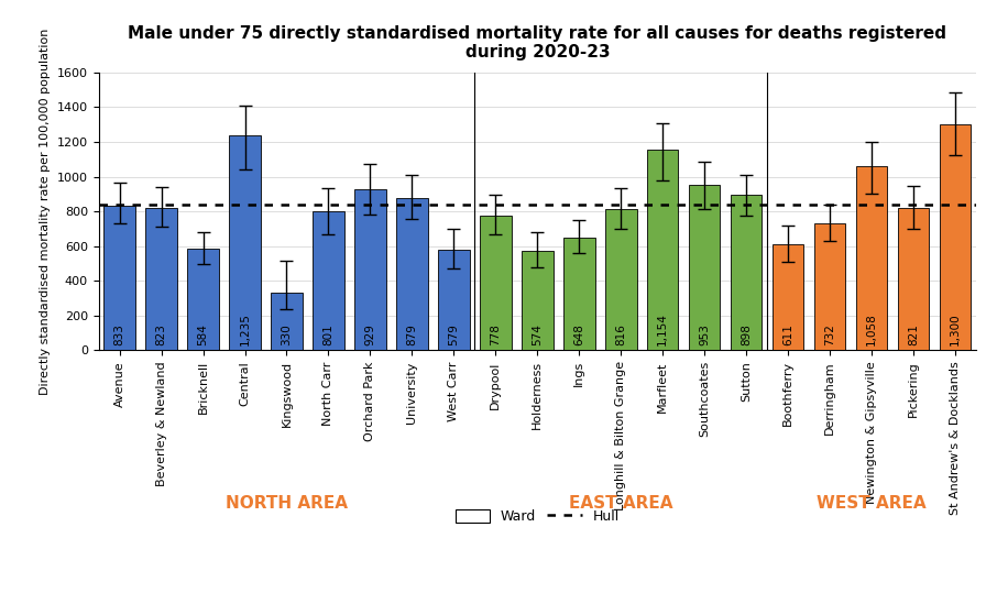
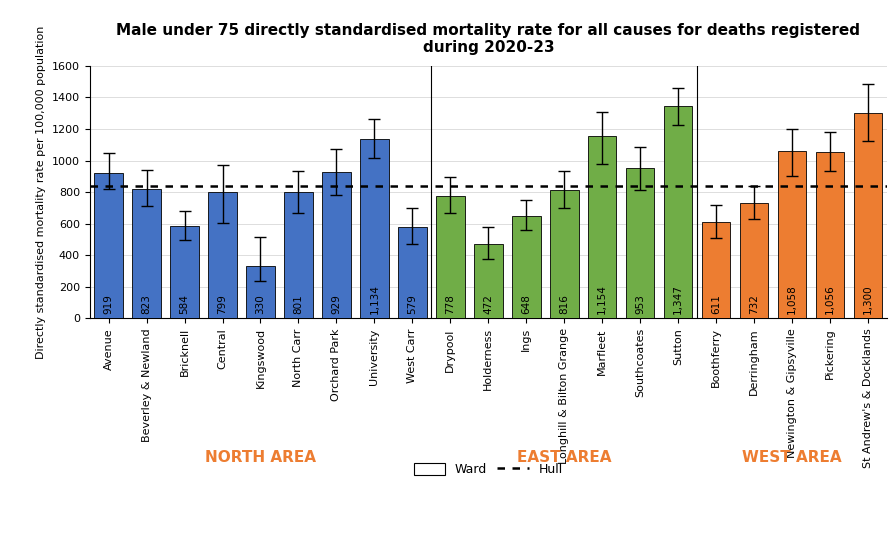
Avenue: 833 -> 919
Central: 1,235 -> 799
University: 879 -> 1,134
Holderness: 574 -> 472
Sutton: 898 -> 1,347
Pickering: 821 -> 1,056
